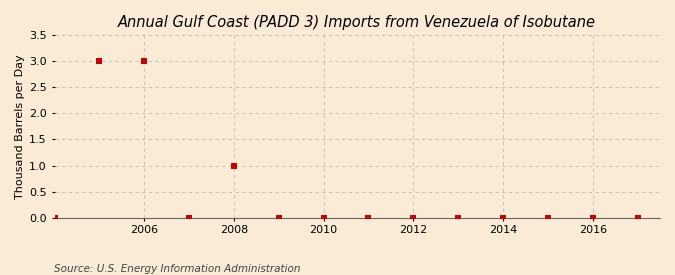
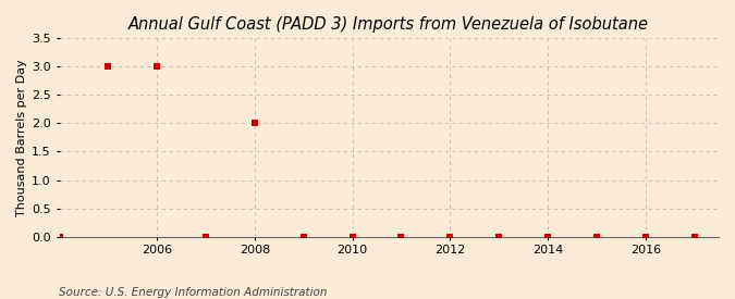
2008: 1 -> 2
